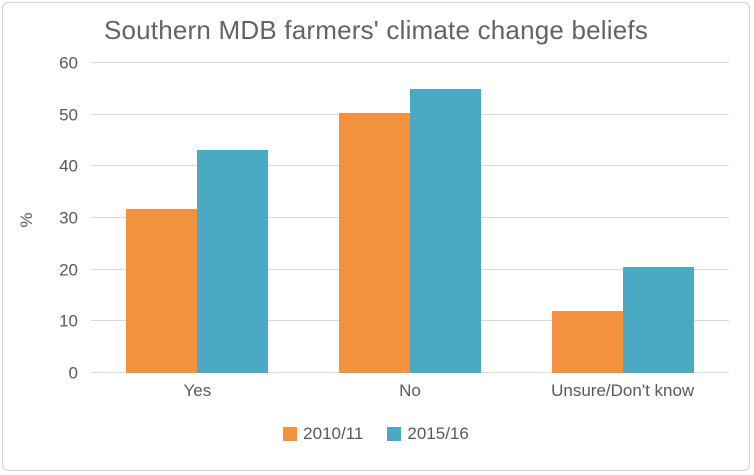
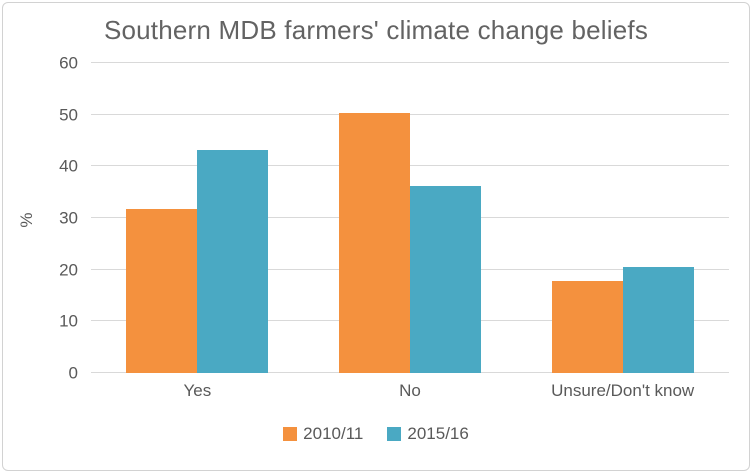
2015/16/No: 55 -> 36
2010/11/Unsure/Don't know: 12 -> 18
